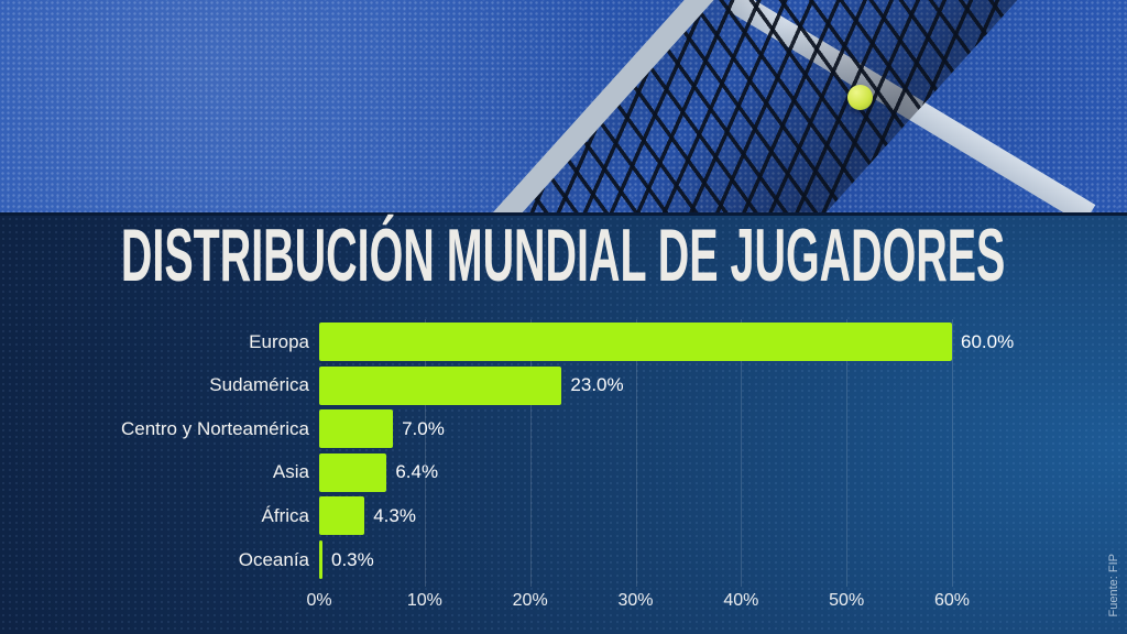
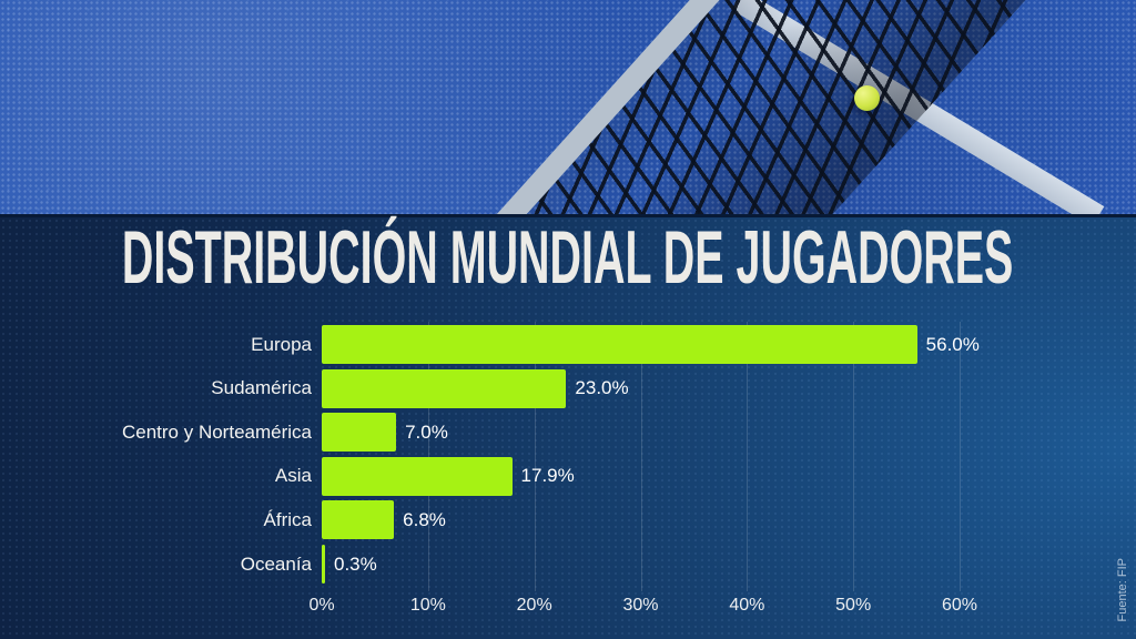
Europa: 60.0% -> 56.0%
Asia: 6.4% -> 17.9%
África: 4.3% -> 6.8%
